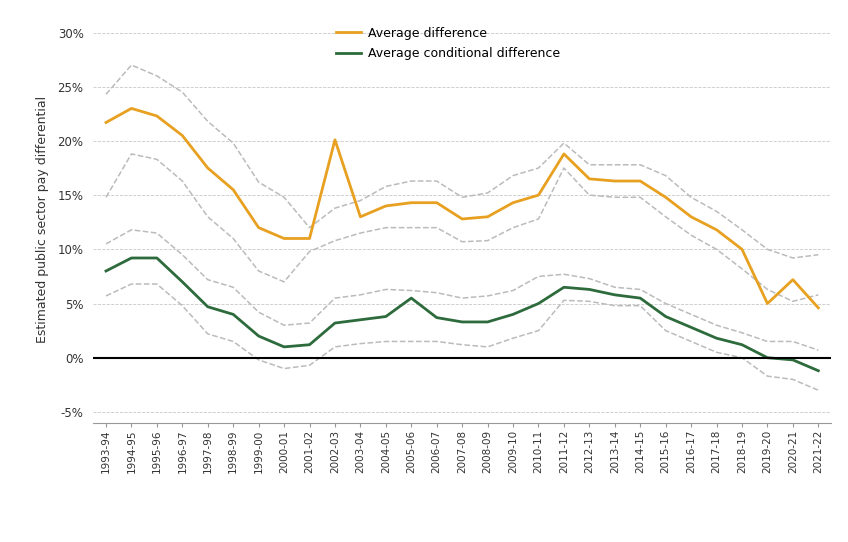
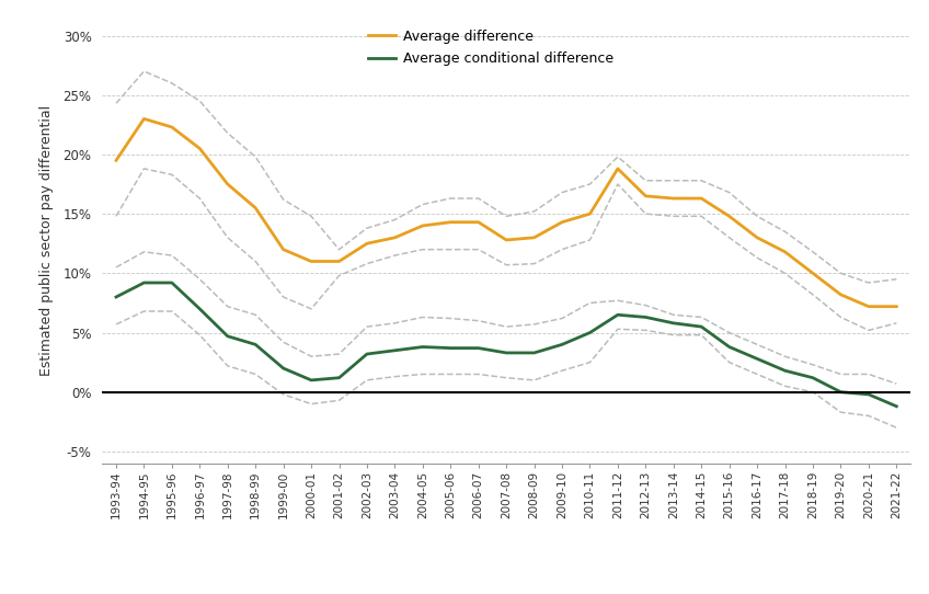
Average difference/1993-94: 21.7% -> 19.5%
Average difference/2002-03: 20.1% -> 12.5%
Average conditional difference/2005-06: 5.5% -> 3.7%
Average difference/2019-20: 5.0% -> 8.2%
Average difference/2021-22: 4.6% -> 7.2%
